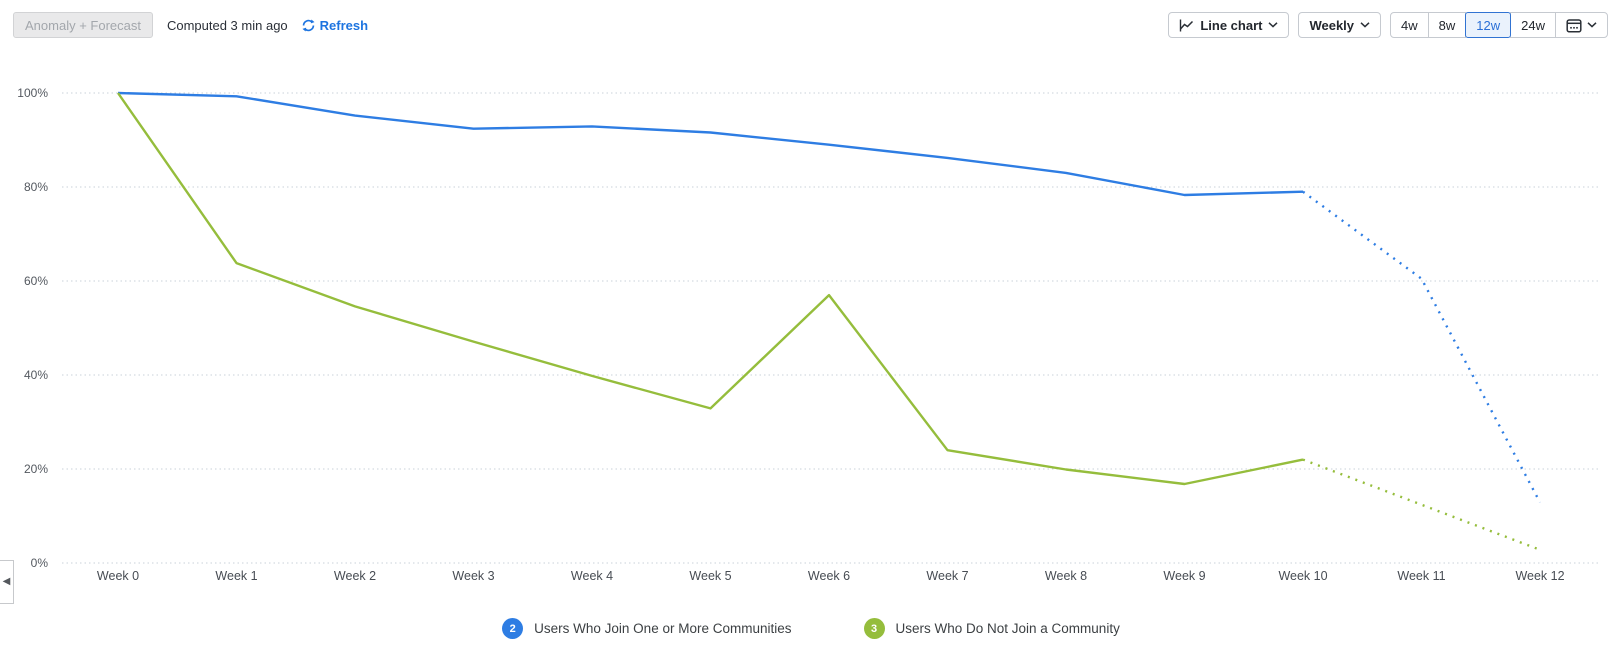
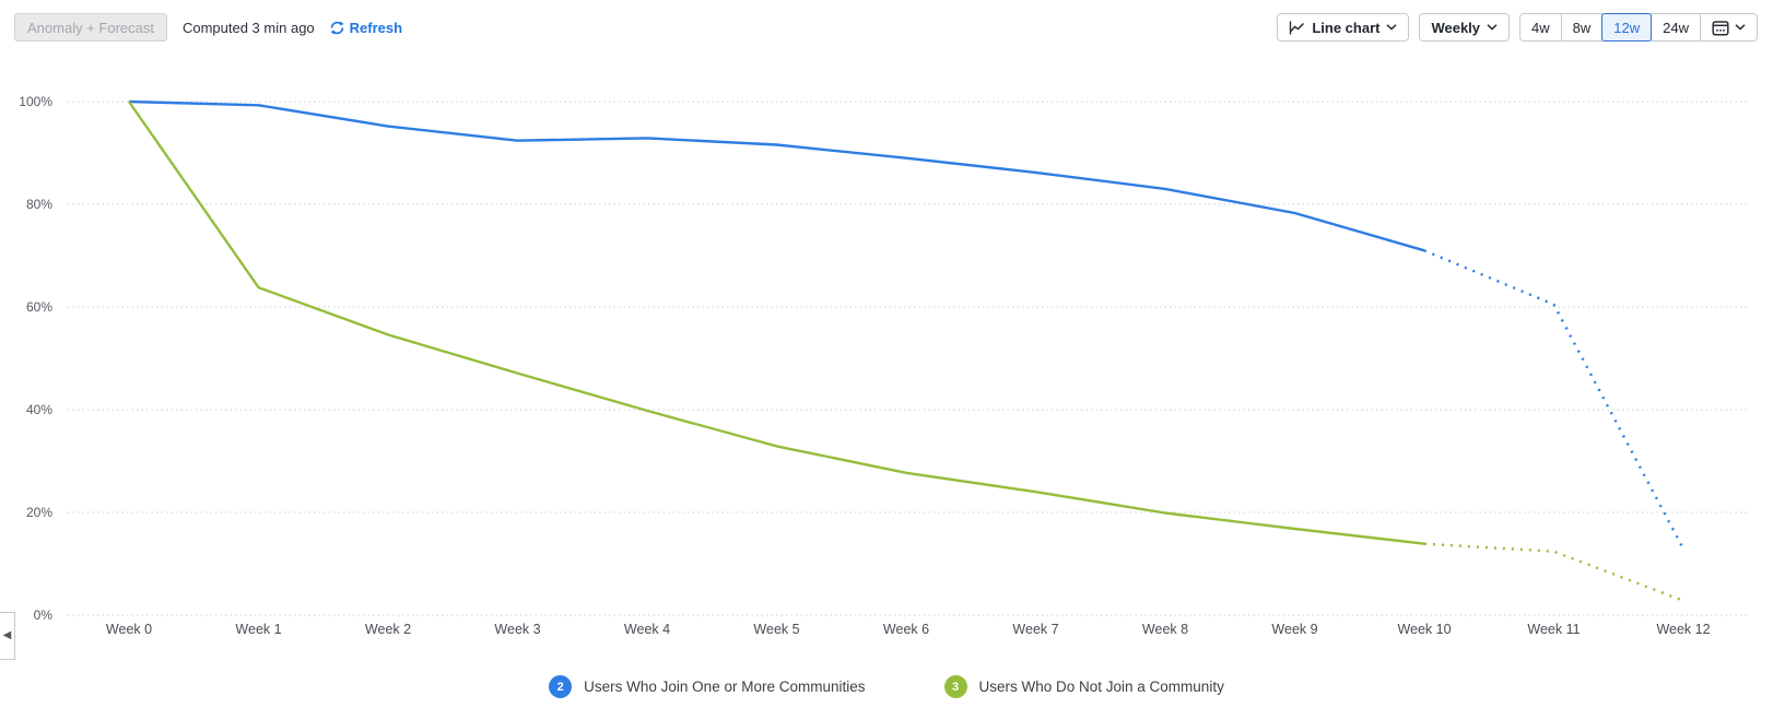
Users Who Do Not Join a Community/Week 6: 57% -> 28%
Users Who Join One or More Communities/Week 10: 79% -> 71%
Users Who Do Not Join a Community/Week 10: 22% -> 14%
